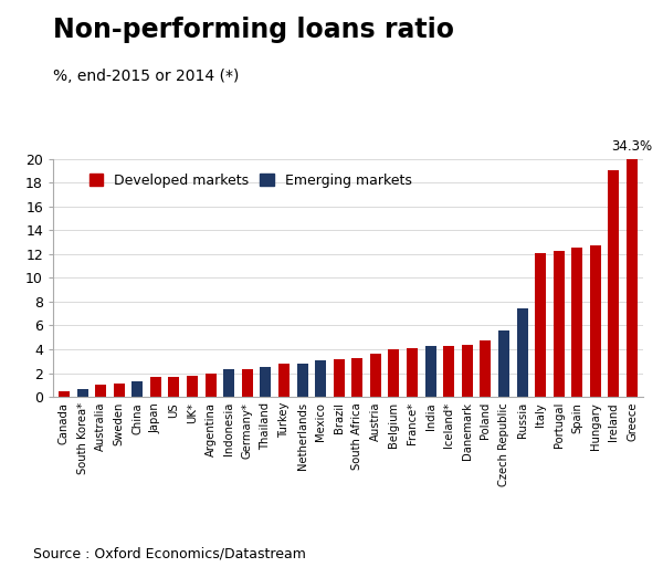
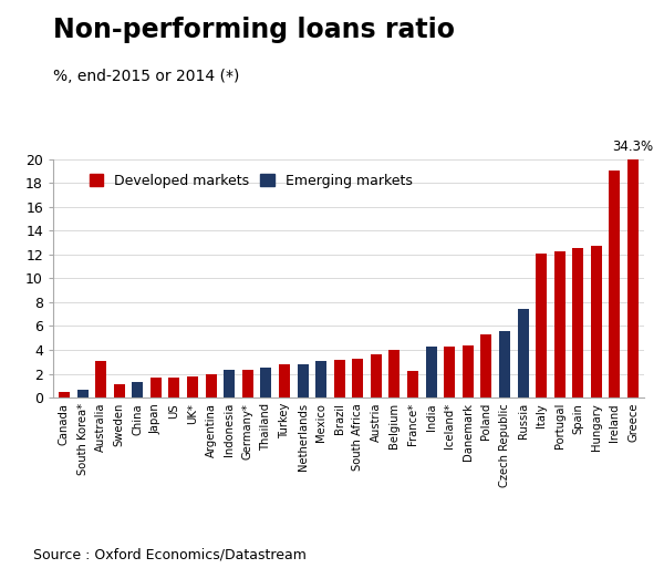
Australia: 1.0 -> 3.1
France*: 4.1 -> 2.2
Poland: 4.7 -> 5.3
